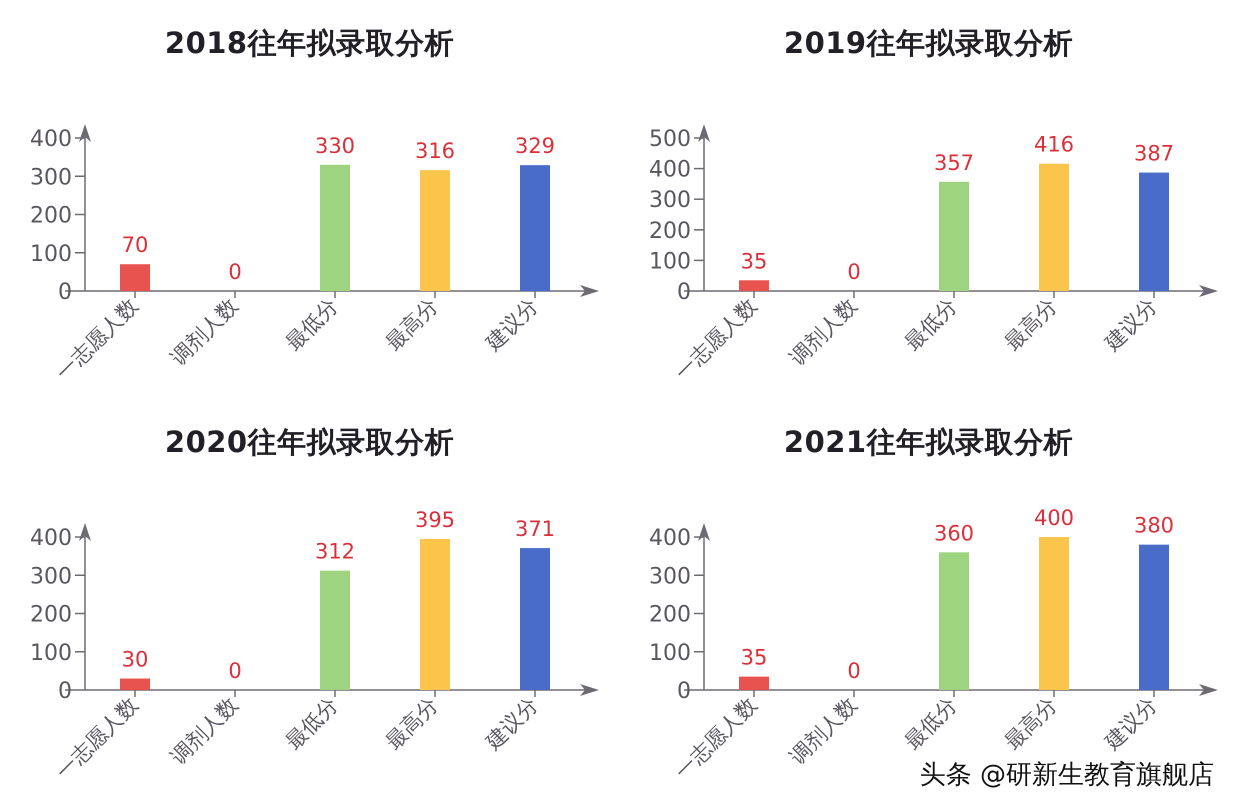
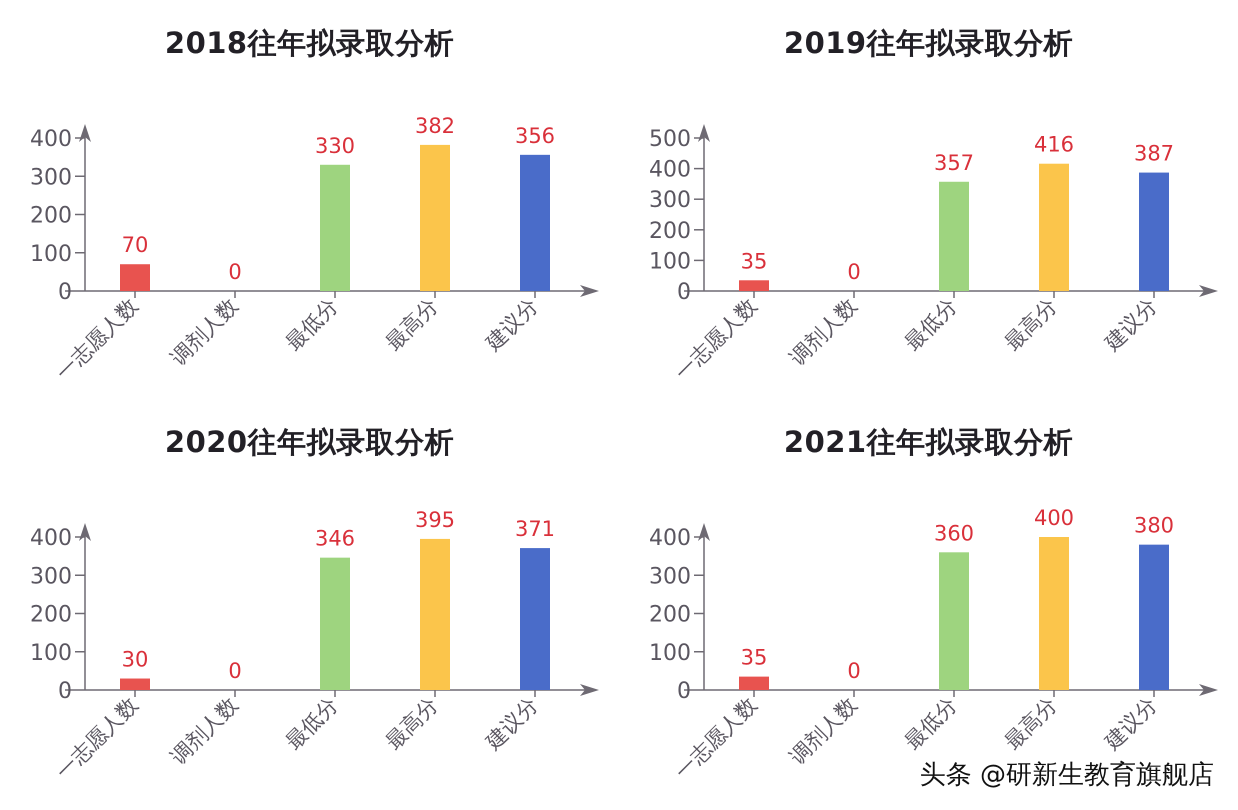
2018往年拟录取分析/最高分: 316 -> 382
2018往年拟录取分析/建议分: 329 -> 356
2020往年拟录取分析/最低分: 312 -> 346
